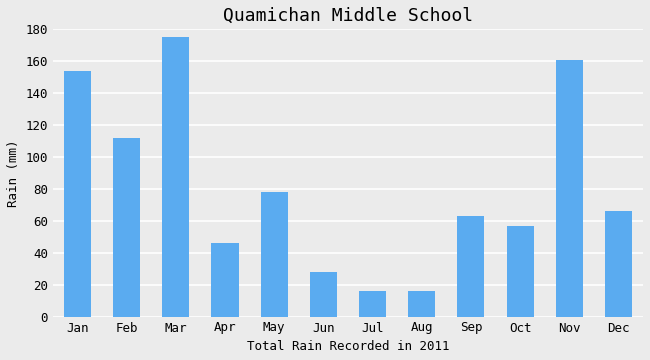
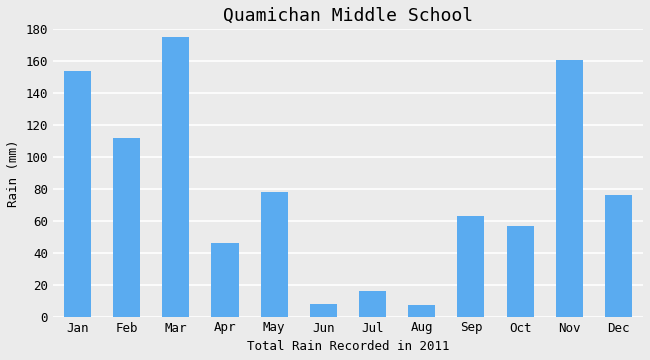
Jun: 28 -> 8
Aug: 16 -> 7
Dec: 66 -> 76
